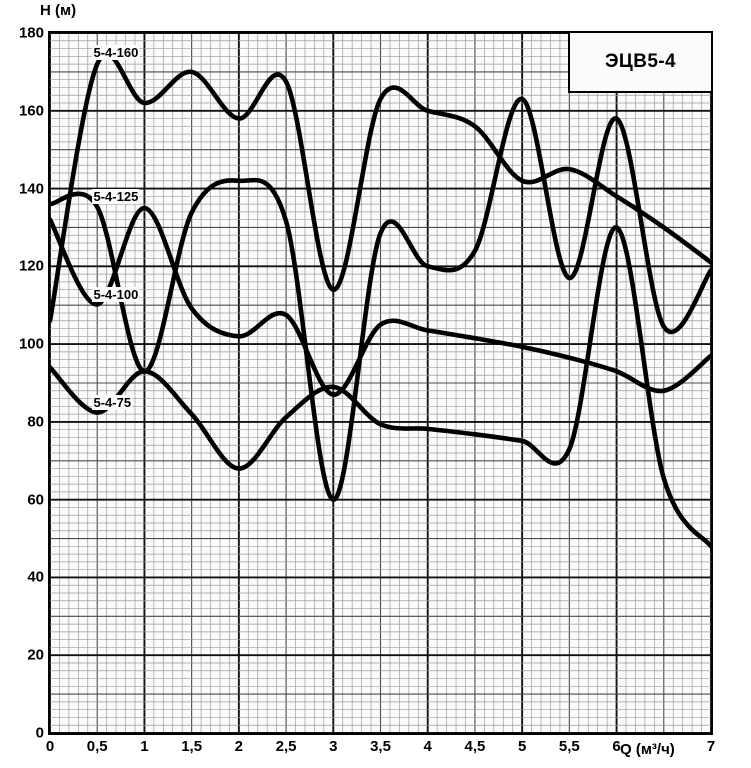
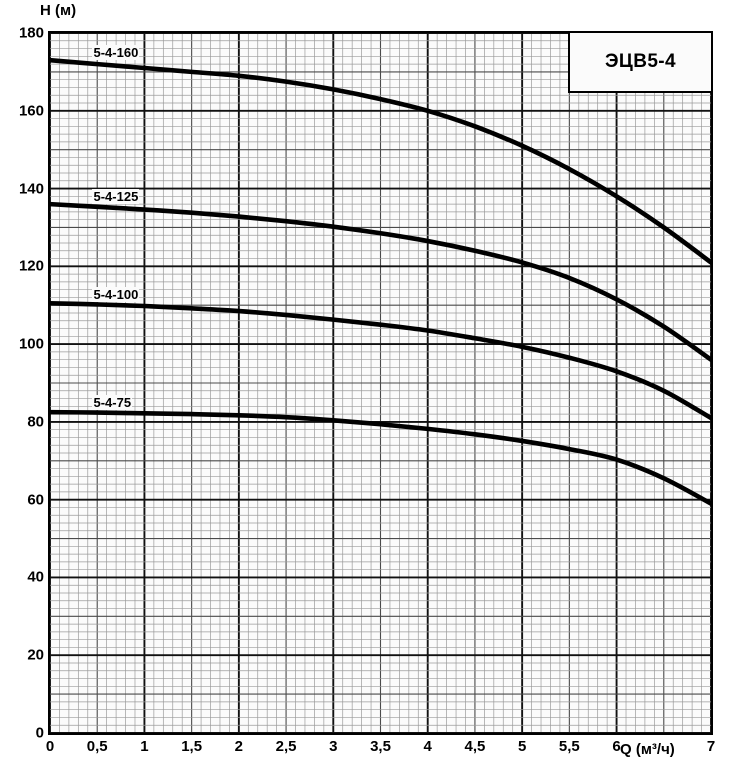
5-4-160/0: 106 -> 173
5-4-100/0: 132 -> 110
5-4-75/0: 94 -> 82
5-4-160/1: 162 -> 171
5-4-125/1: 93 -> 135
5-4-100/1: 135 -> 110
5-4-75/1: 93 -> 82
5-4-160/2: 158 -> 169
5-4-125/2: 142 -> 133
5-4-100/2: 102 -> 108
5-4-75/2: 68 -> 82
5-4-160/3: 114 -> 166
5-4-125/3: 60 -> 130
5-4-100/3: 87 -> 106
5-4-75/3: 89 -> 80
5-4-125/4: 120 -> 126
5-4-160/5: 142 -> 151
5-4-125/5: 163 -> 121
5-4-125/6: 158 -> 112
5-4-75/6: 130 -> 70
5-4-125/7: 119 -> 96
5-4-100/7: 97 -> 81
5-4-75/7: 48 -> 59
